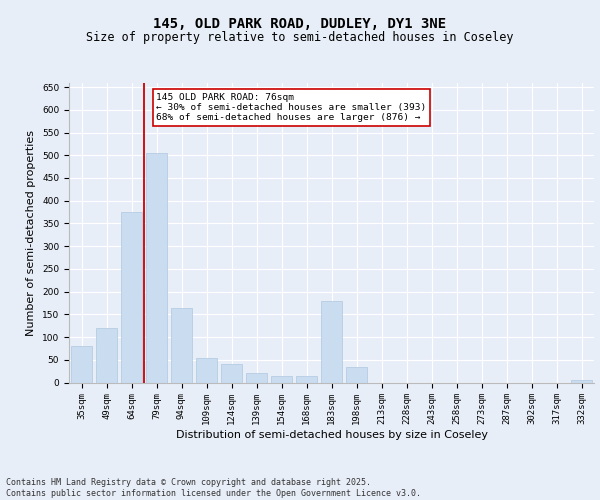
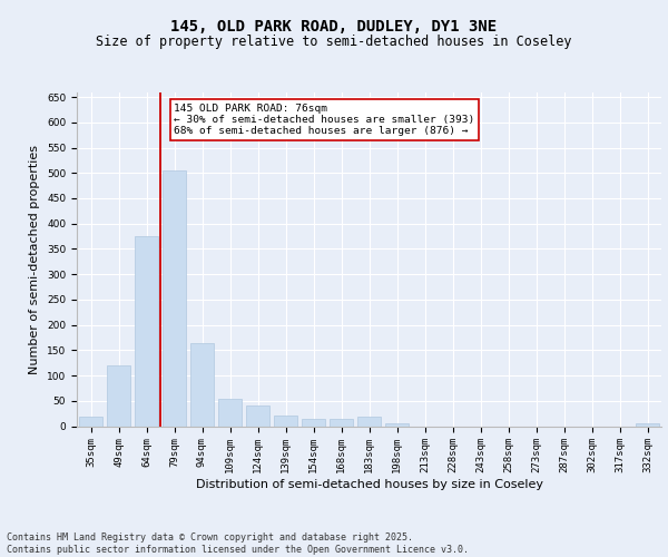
35sqm: 80 -> 18
183sqm: 180 -> 18
198sqm: 35 -> 5
